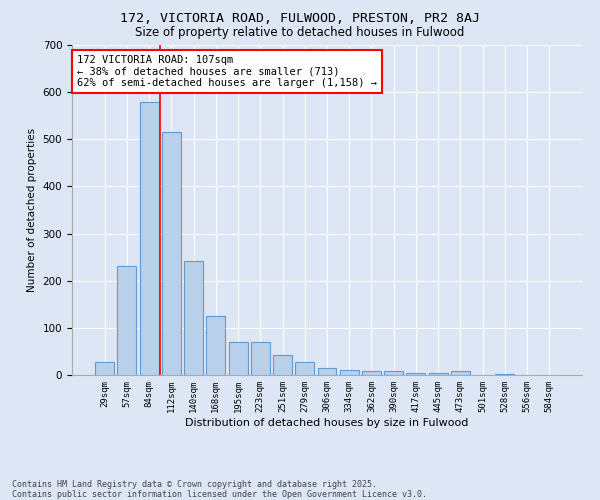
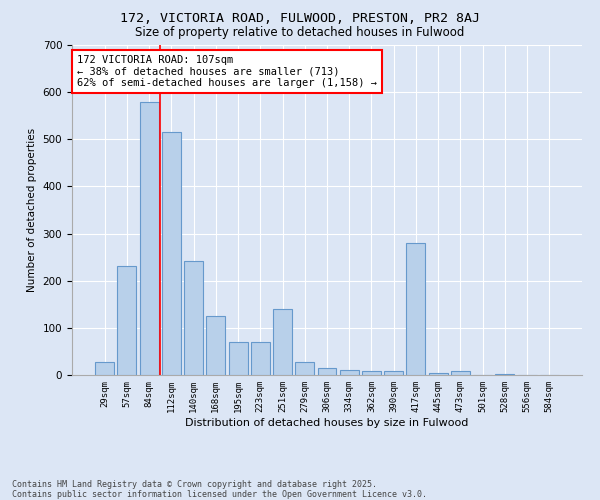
251sqm: 43 -> 140
417sqm: 5 -> 280
